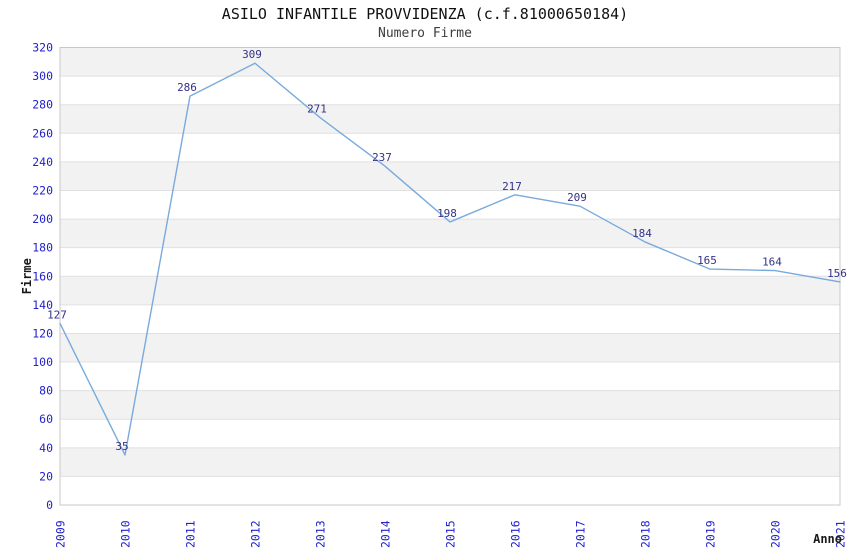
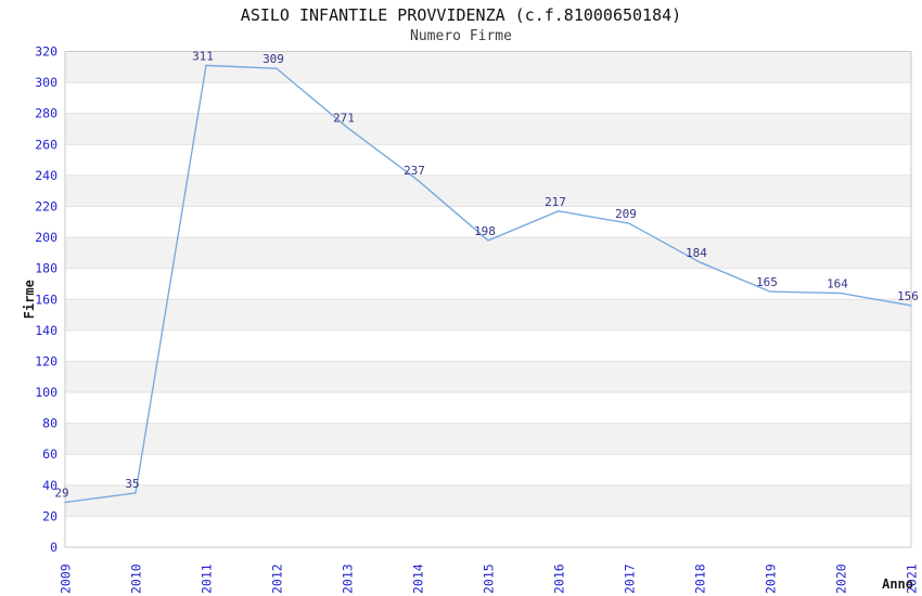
2009: 127 -> 29
2011: 286 -> 311
